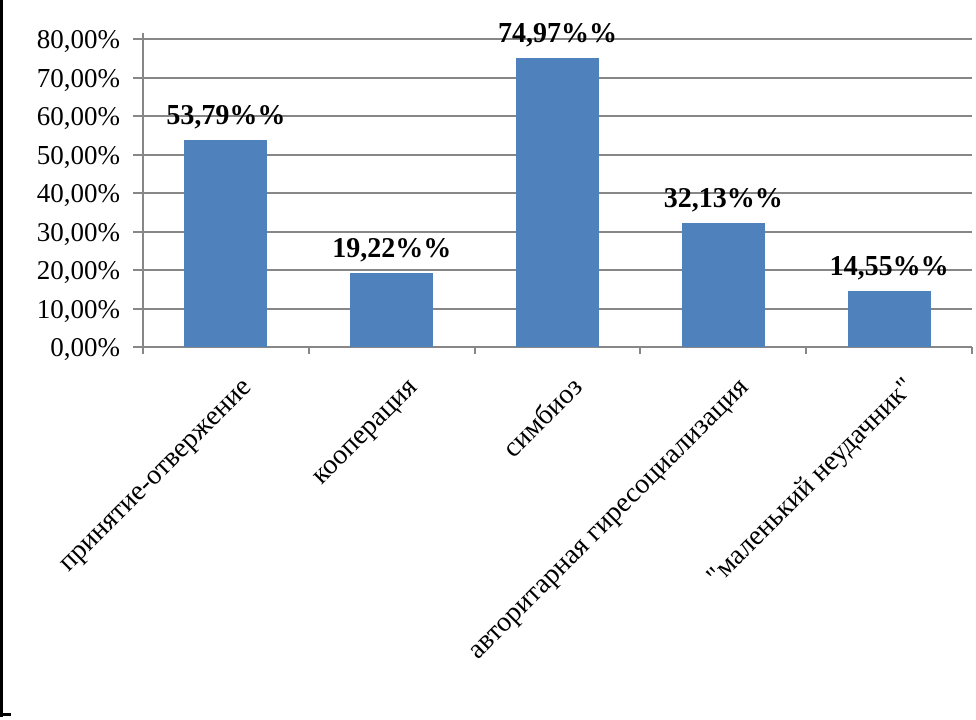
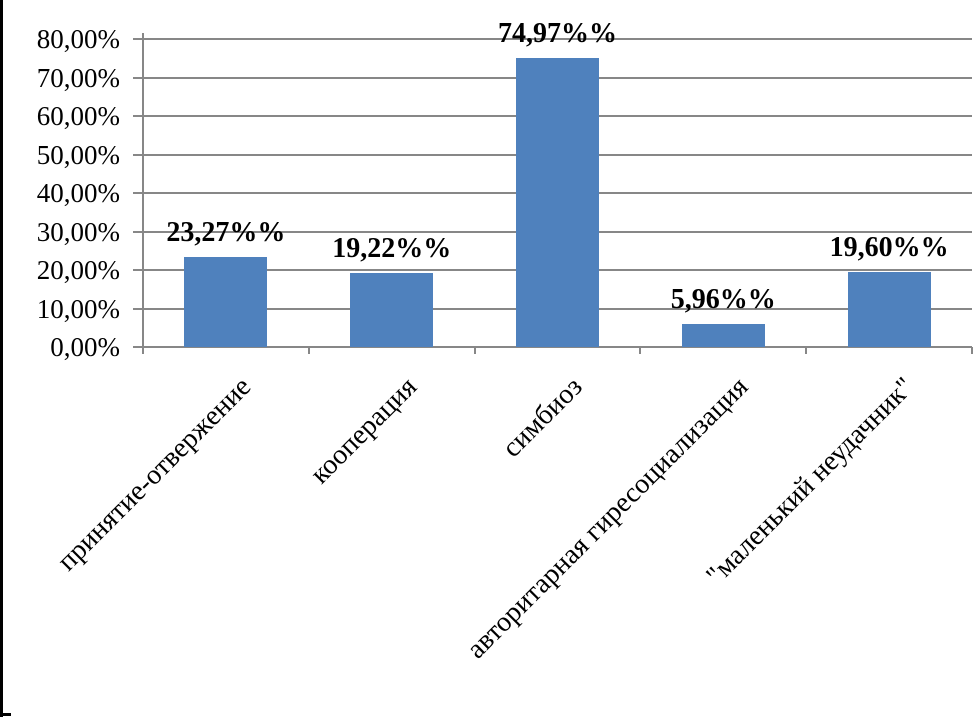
принятие-отвержение: 53,79 -> 23,27
авторитарная гиресоциализация: 32,13 -> 5,96
"маленький неудачник": 14,55 -> 19,60
